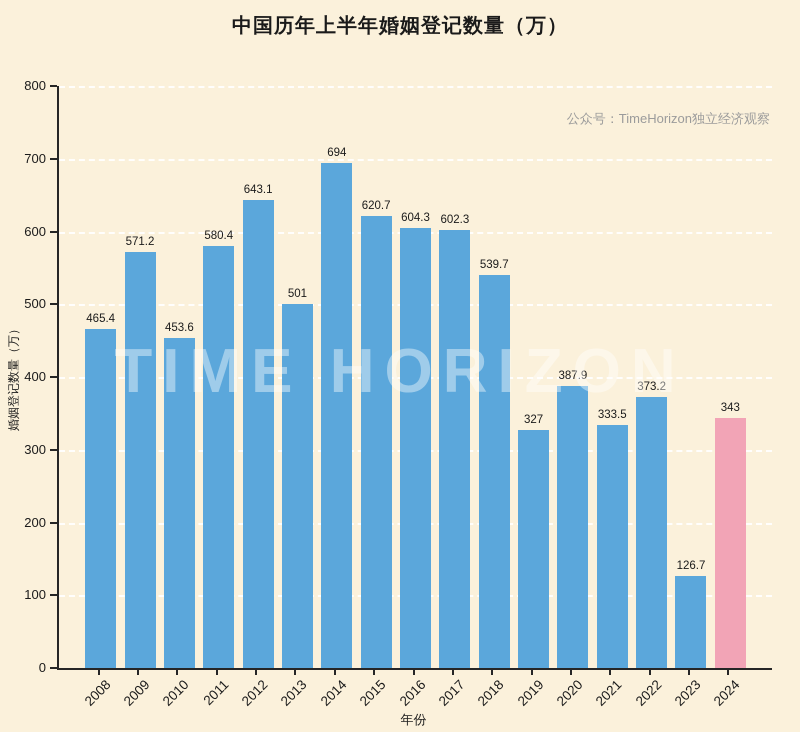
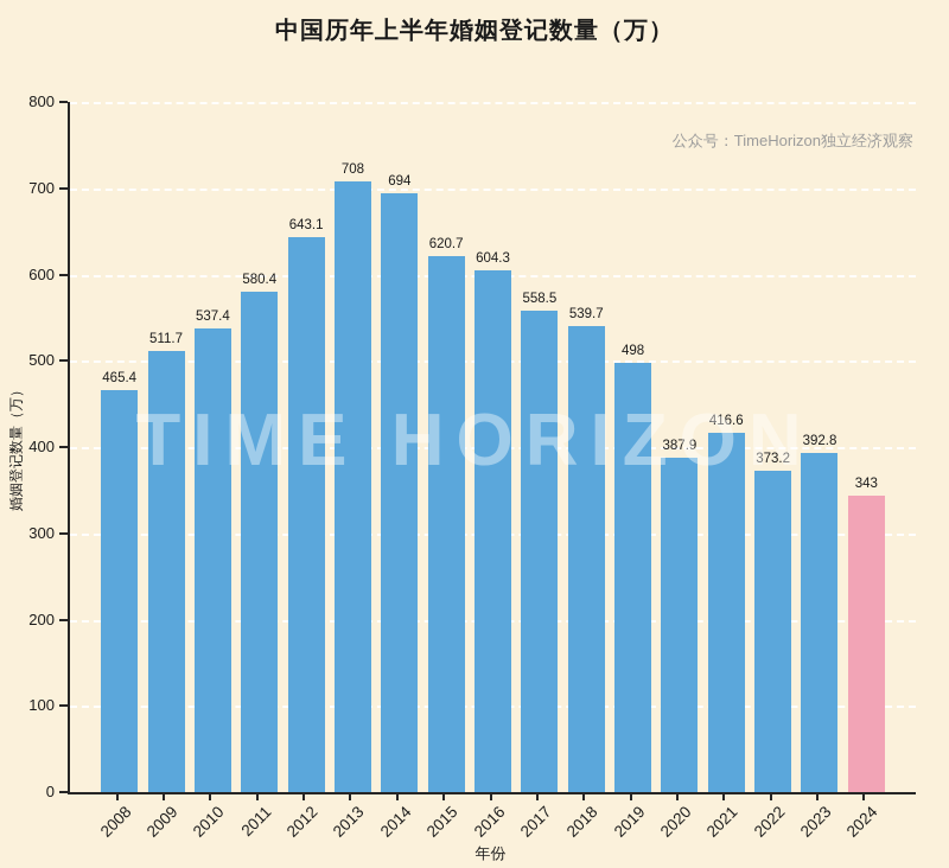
2009: 571.2 -> 511.7
2010: 453.6 -> 537.4
2013: 501 -> 708
2017: 602.3 -> 558.5
2019: 327 -> 498
2021: 333.5 -> 416.6
2023: 126.7 -> 392.8
